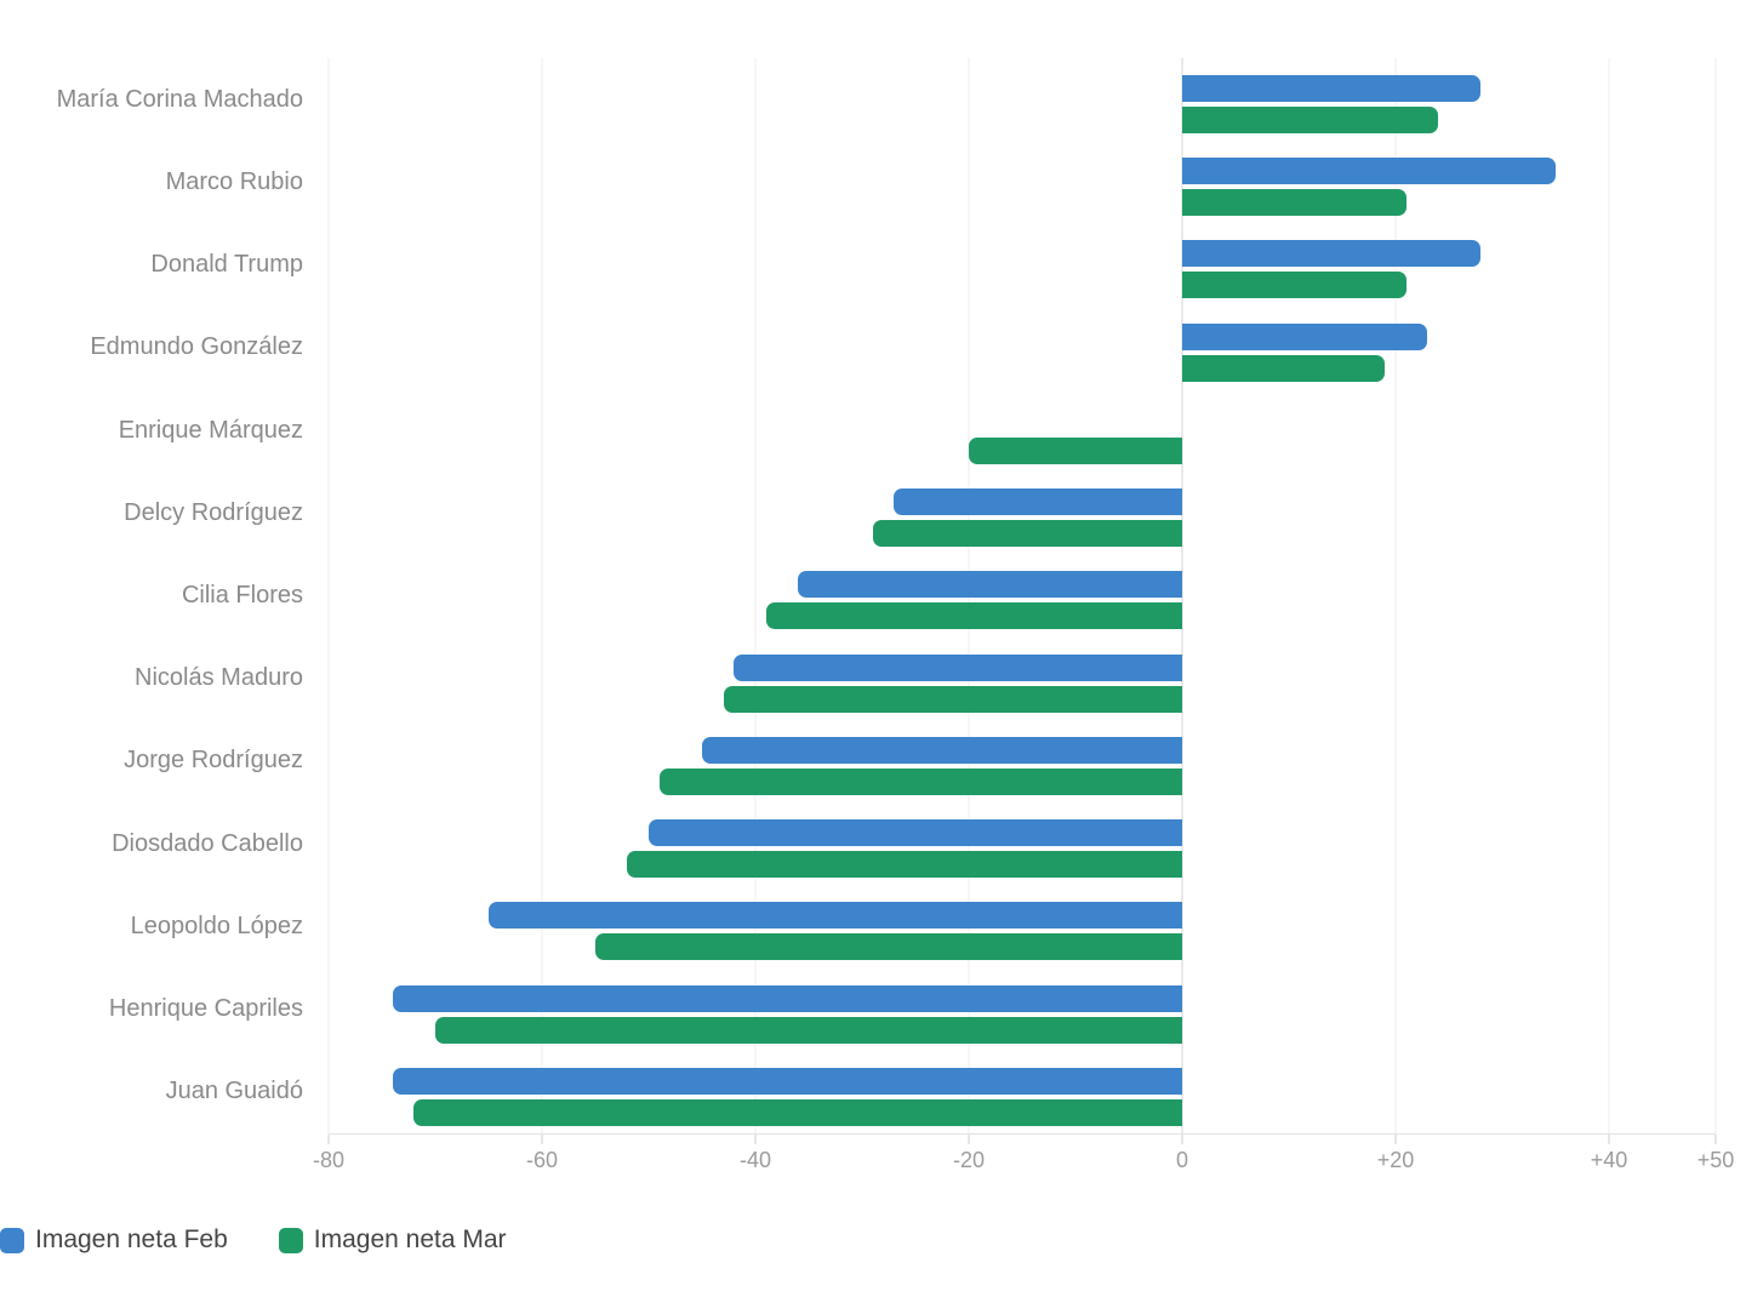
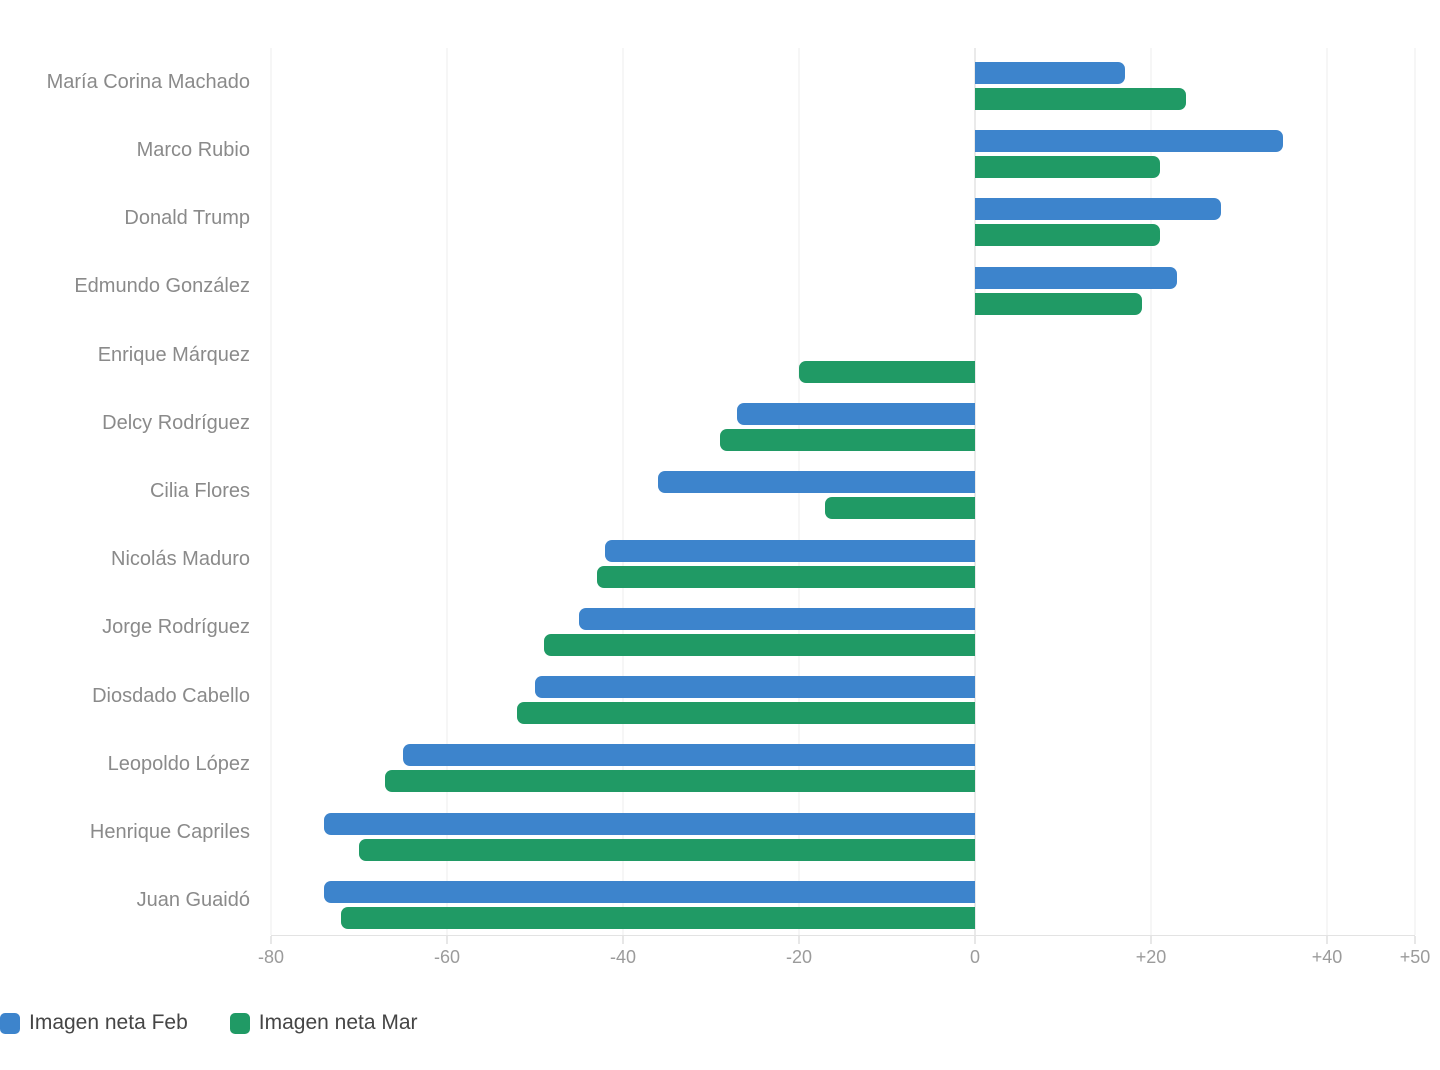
Imagen neta Feb/María Corina Machado: 28 -> 17
Imagen neta Mar/Cilia Flores: -39 -> -17
Imagen neta Mar/Leopoldo López: -55 -> -67
